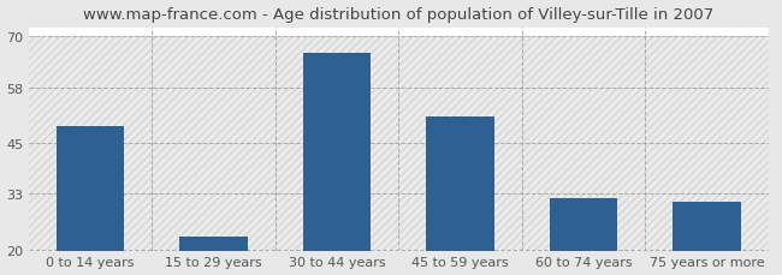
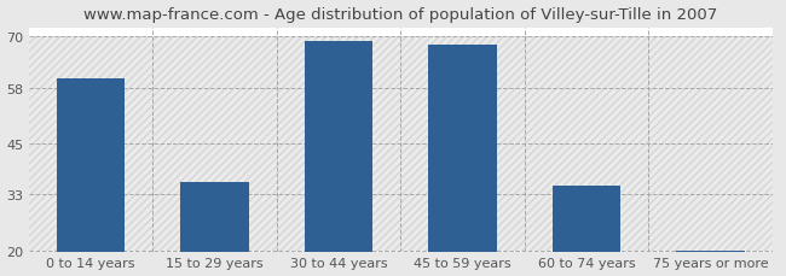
0 to 14 years: 49 -> 60
15 to 29 years: 23 -> 36
30 to 44 years: 66 -> 69
45 to 59 years: 51 -> 68
60 to 74 years: 32 -> 35
75 years or more: 31 -> 20
